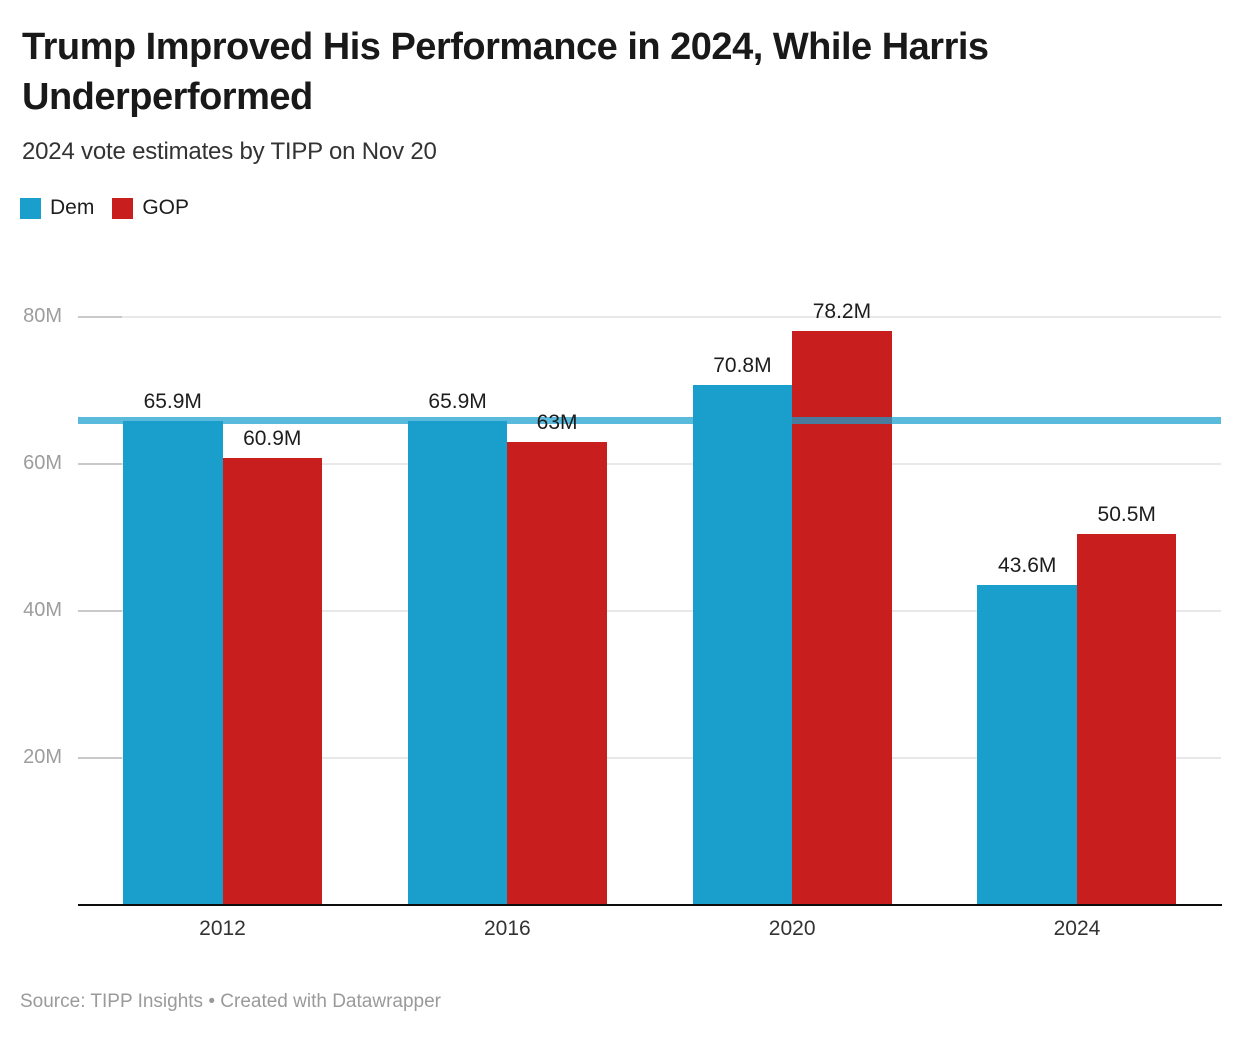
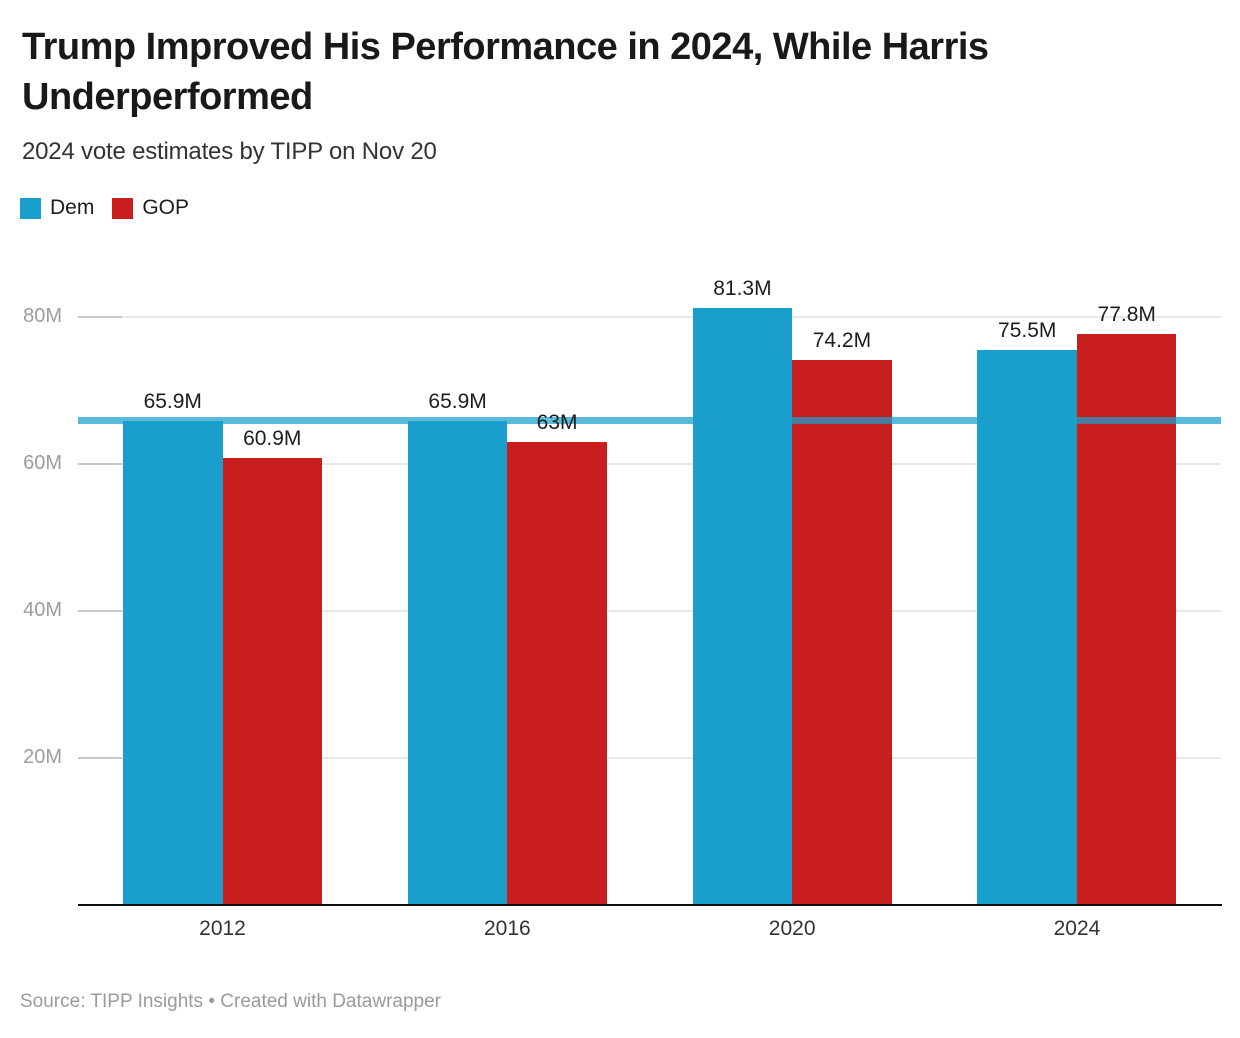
Dem/2020: 70.8M -> 81.3M
GOP/2020: 78.2M -> 74.2M
Dem/2024: 43.6M -> 75.5M
GOP/2024: 50.5M -> 77.8M
